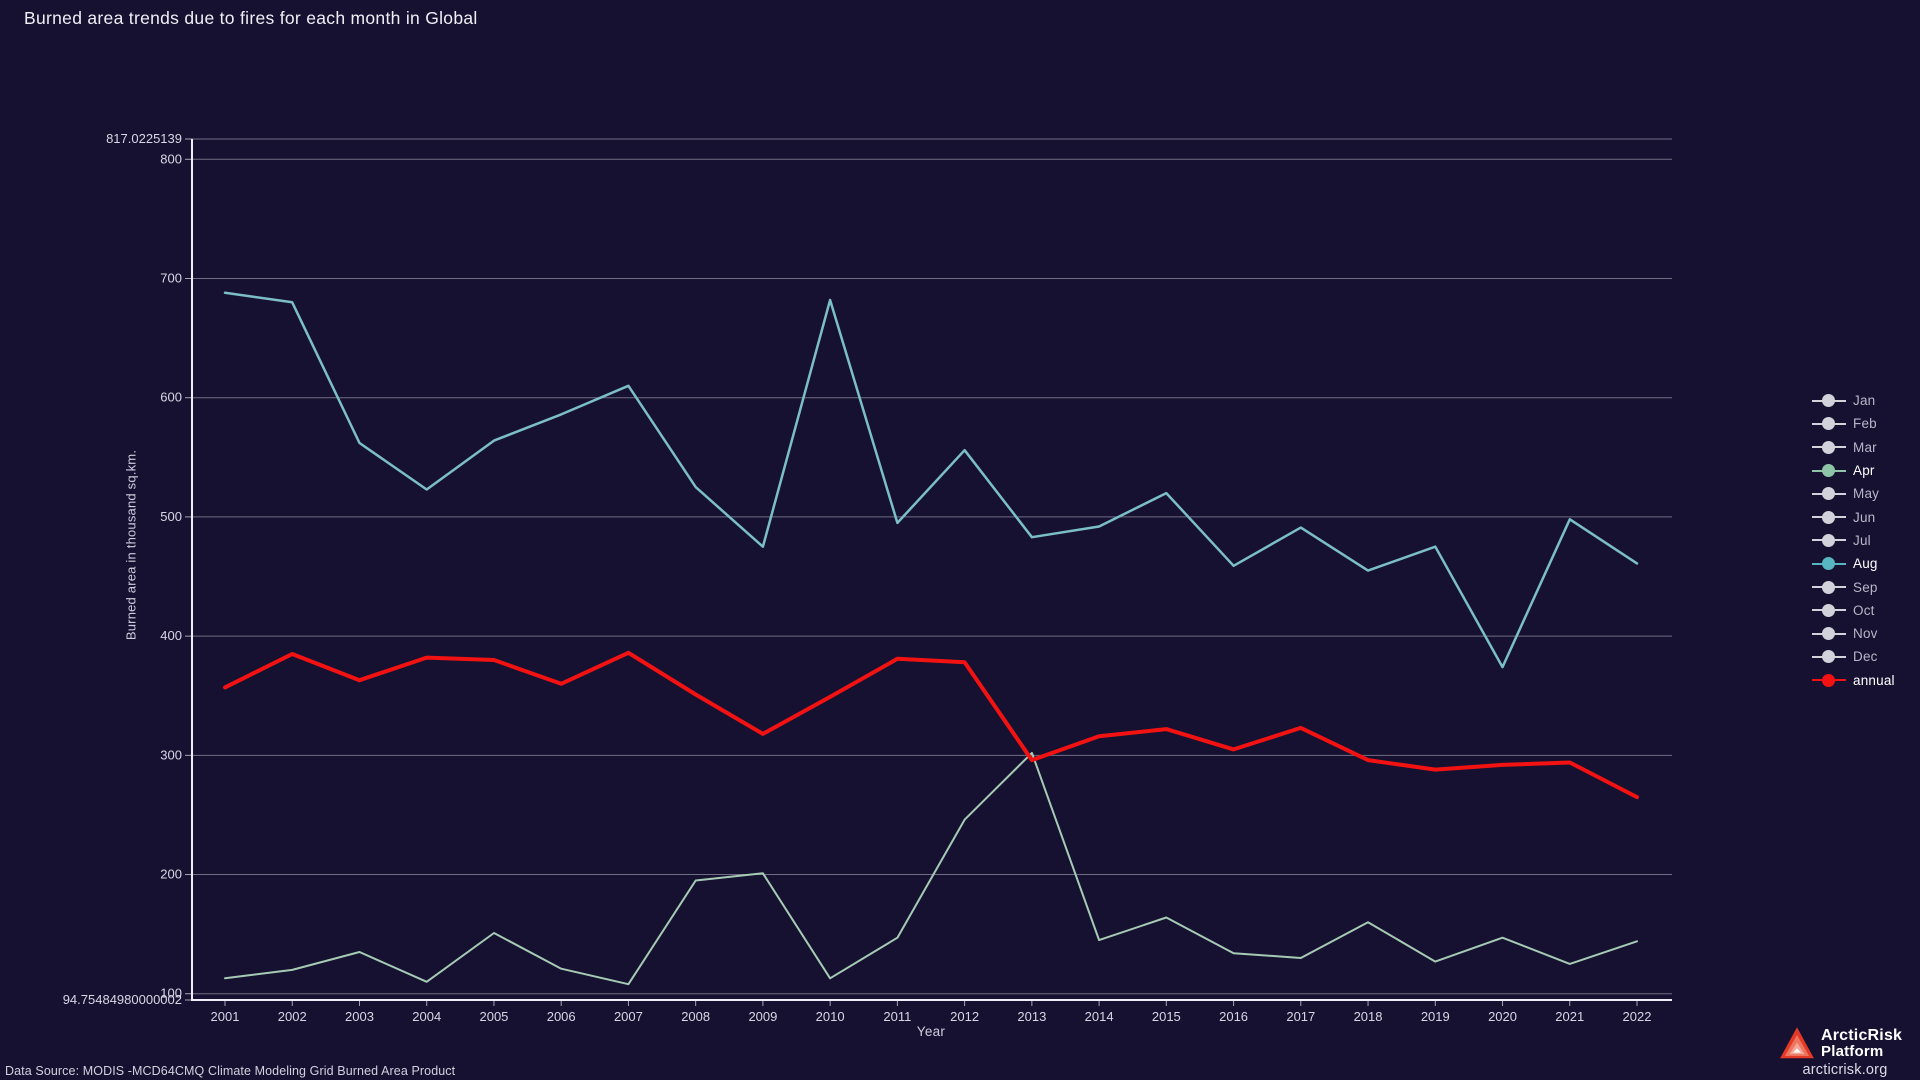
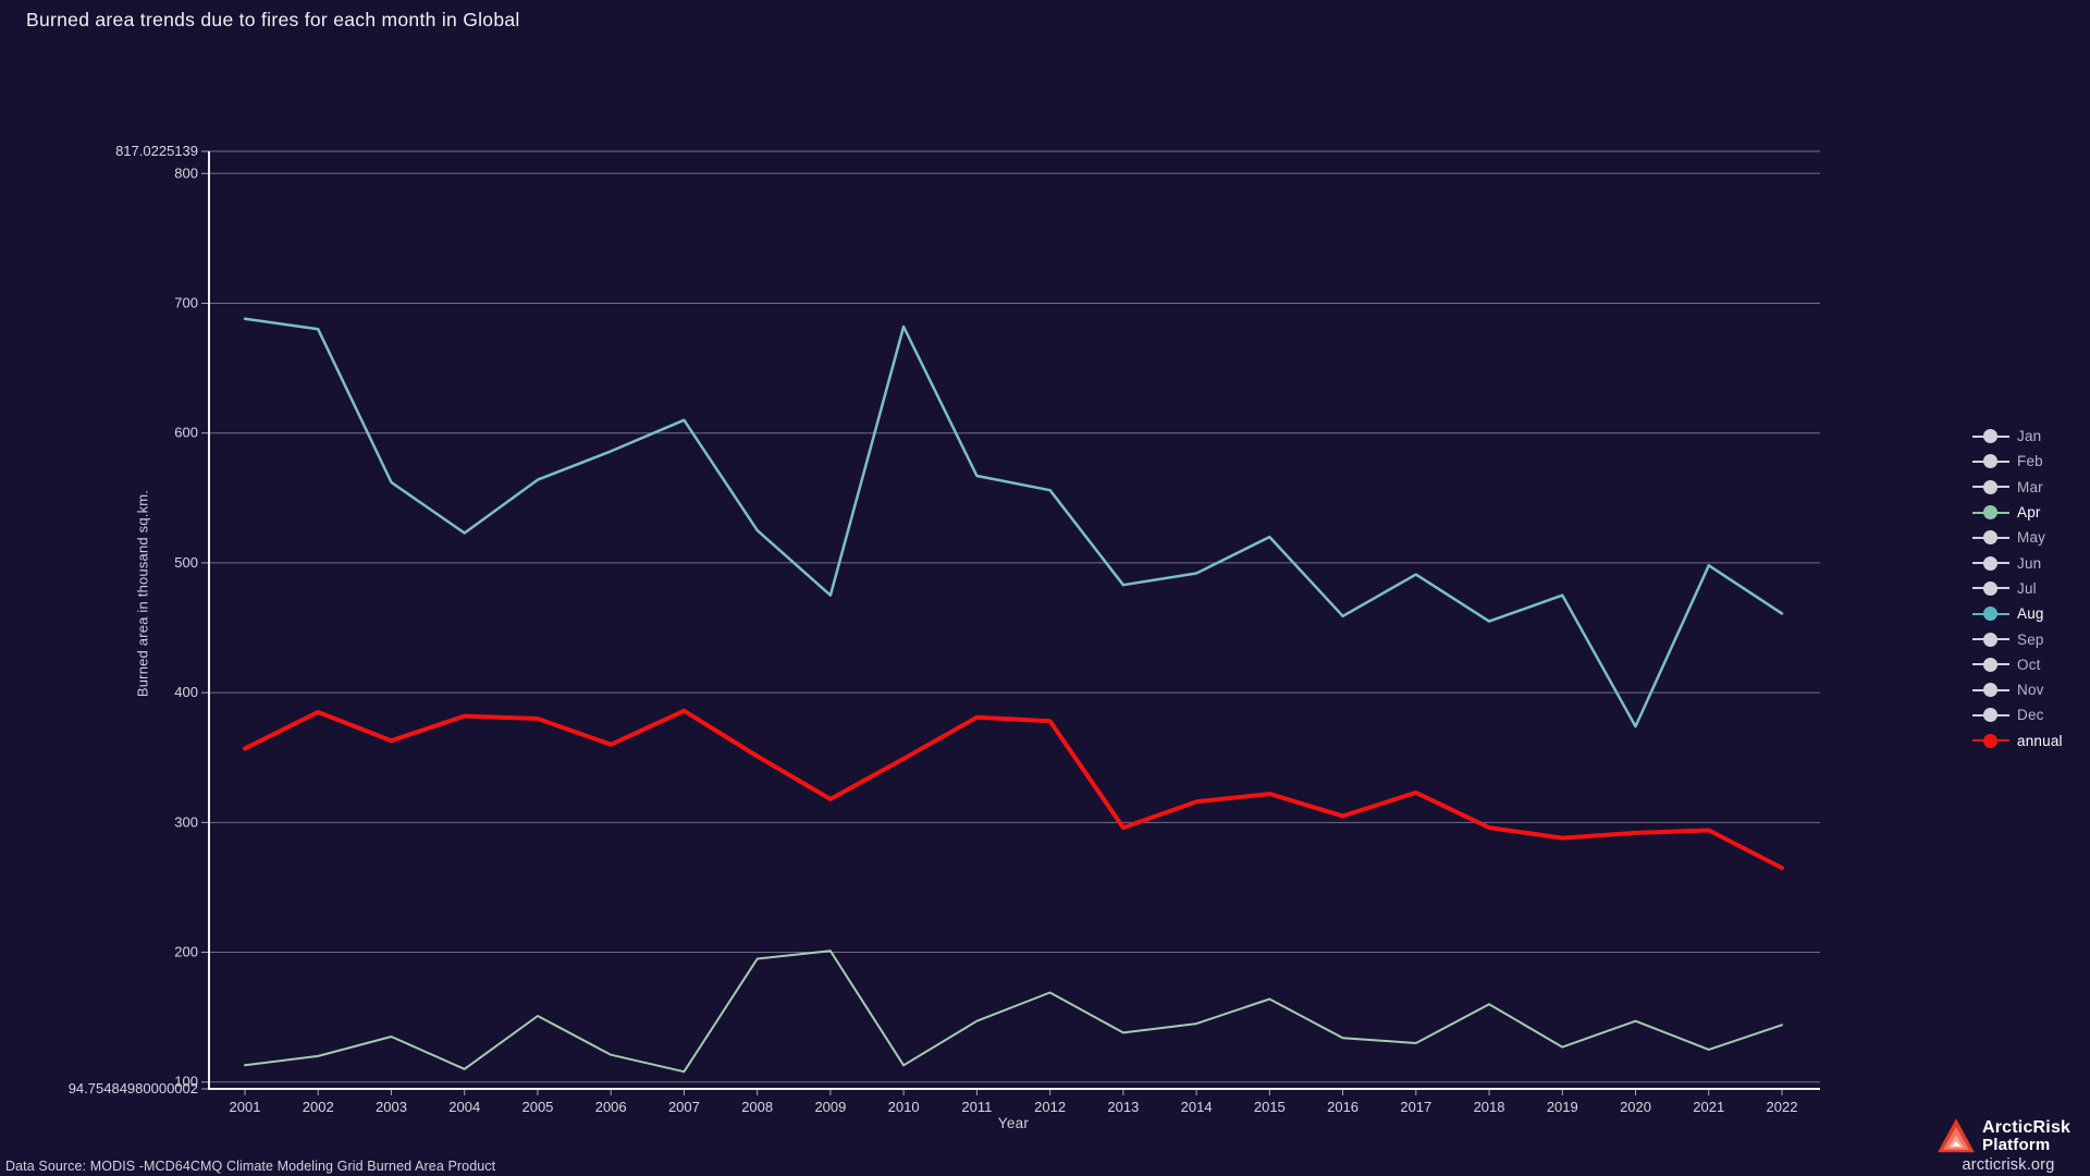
Aug/2011: 495 -> 567
Apr/2012: 246 -> 169
Apr/2013: 302 -> 138
